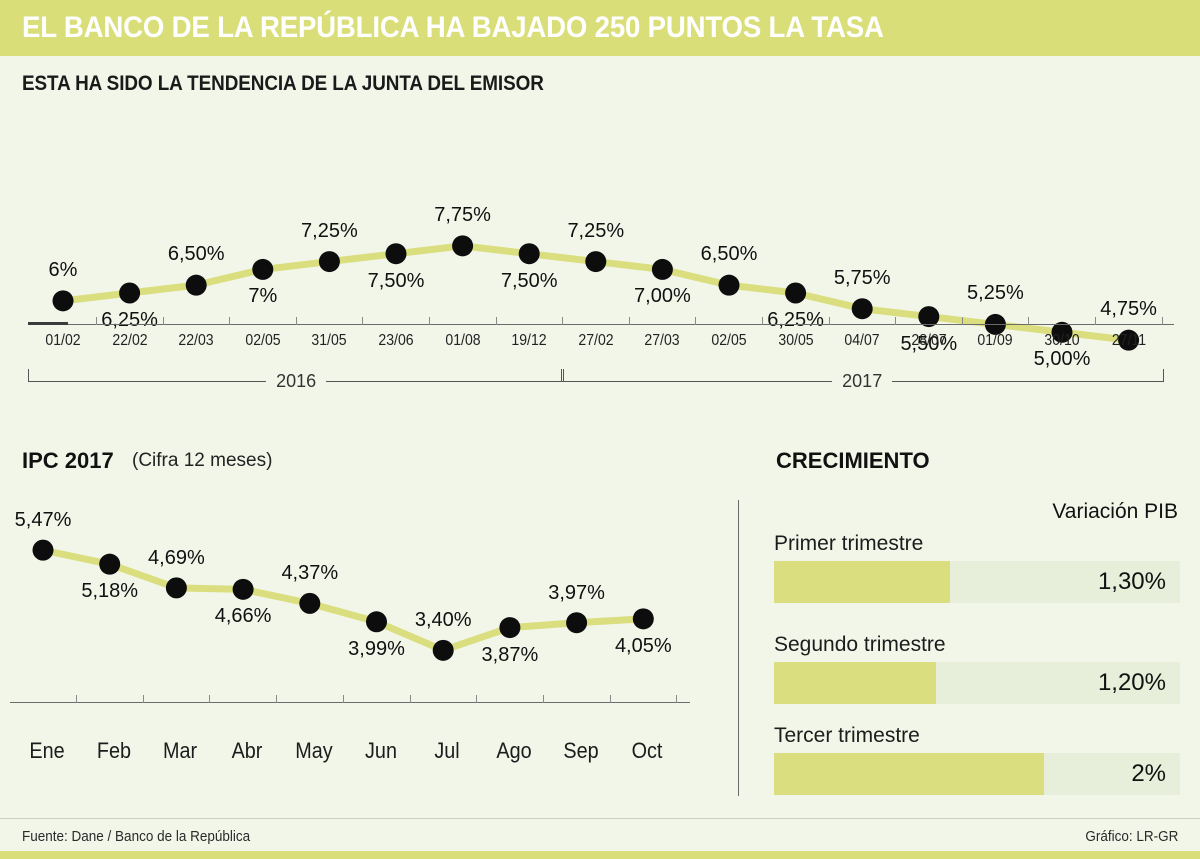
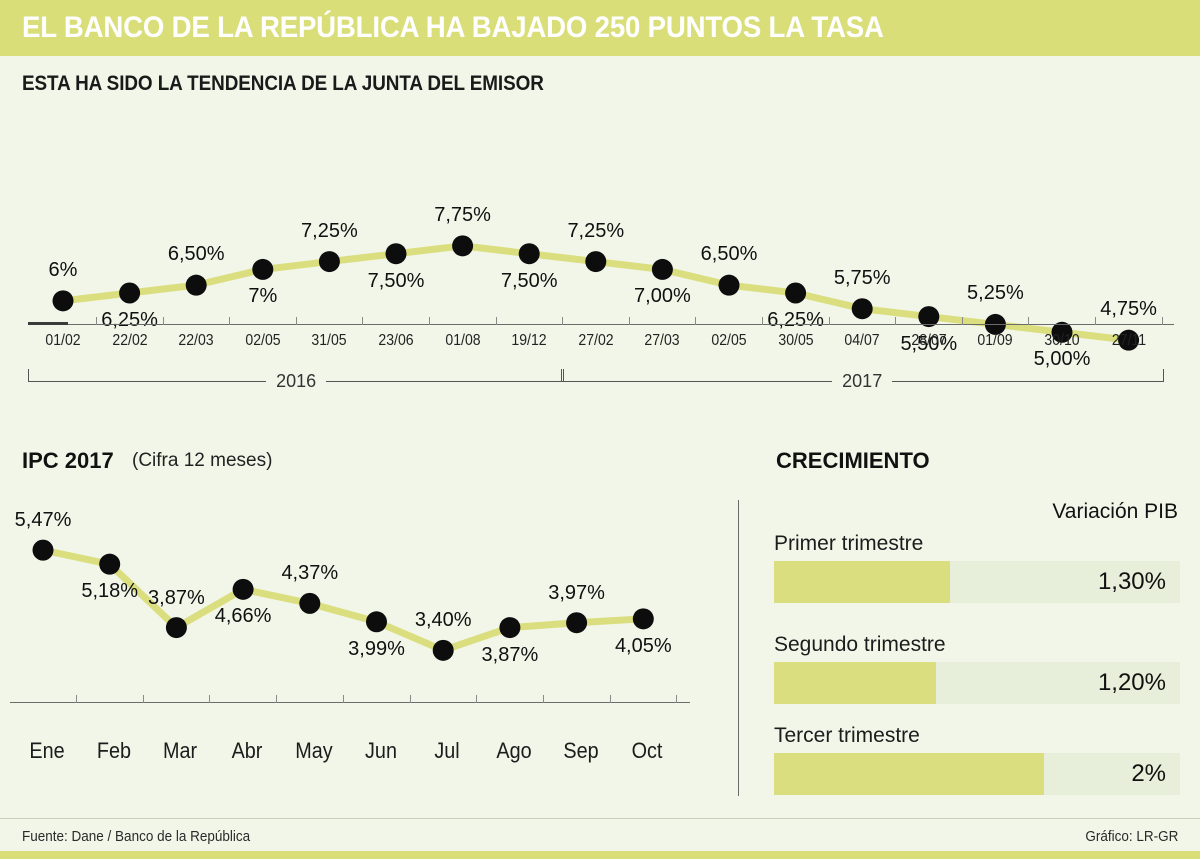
IPC 2017/Mar: 4,69% -> 3,87%
